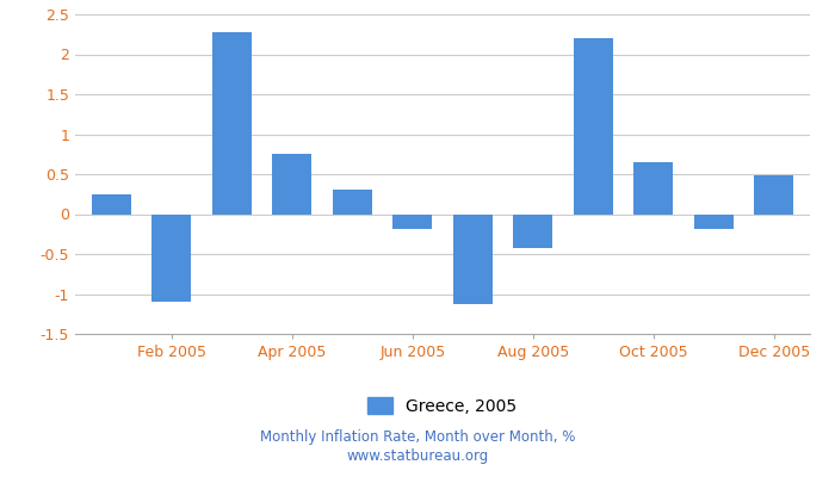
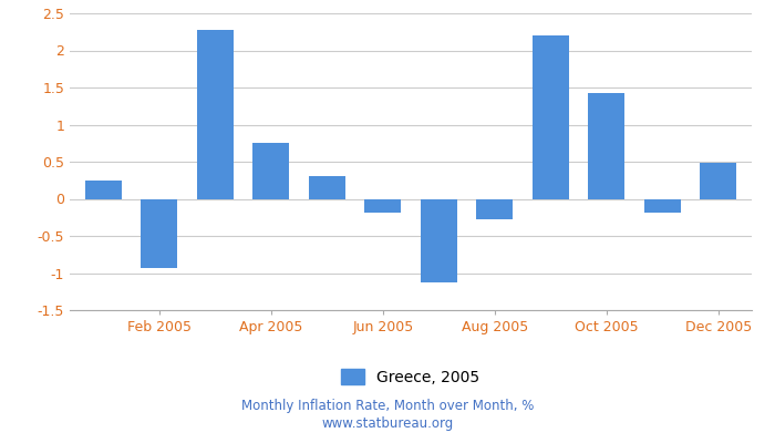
Feb 2005: -1.10 -> -0.94
Aug 2005: -0.42 -> -0.28
Oct 2005: 0.65 -> 1.42
